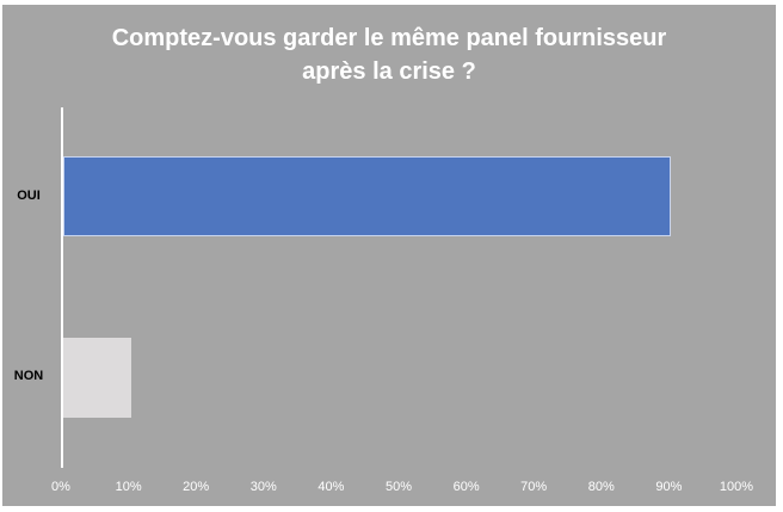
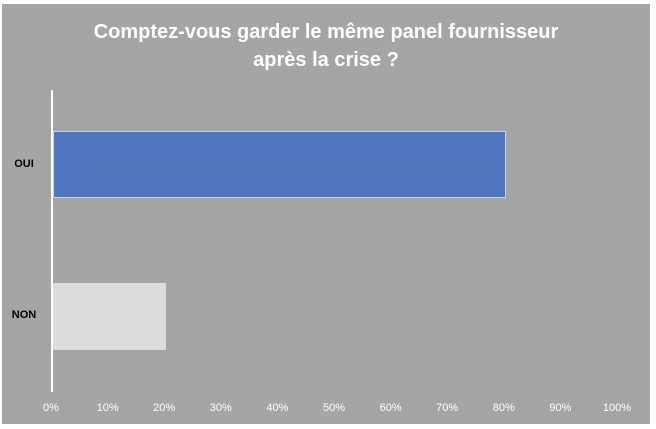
OUI: 90% -> 80%
NON: 10% -> 20%
